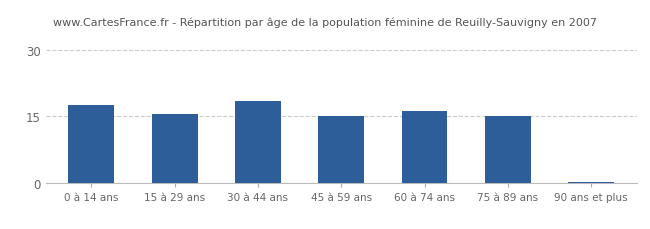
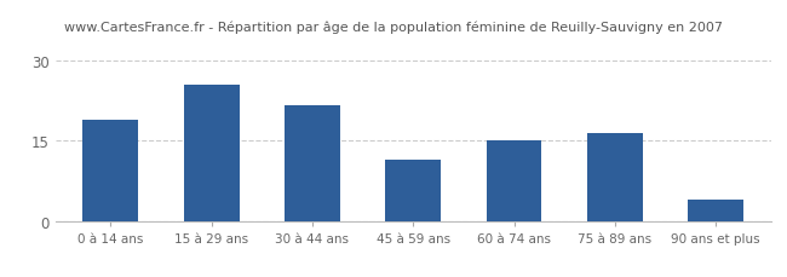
0 à 14 ans: 17.5 -> 19.0
15 à 29 ans: 15.5 -> 25.5
30 à 44 ans: 18.5 -> 21.5
45 à 59 ans: 15.0 -> 11.5
60 à 74 ans: 16.2 -> 15.0
75 à 89 ans: 15.0 -> 16.5
90 ans et plus: 0.3 -> 4.0
